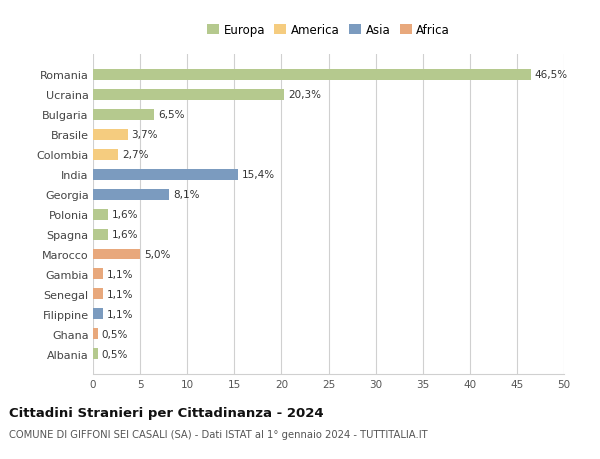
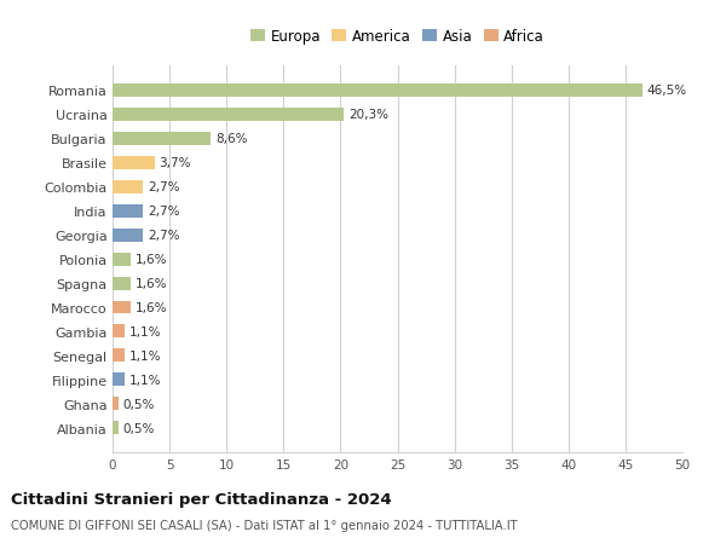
Bulgaria: 6,5% -> 8,6%
India: 15,4% -> 2,7%
Georgia: 8,1% -> 2,7%
Marocco: 5,0% -> 1,6%
